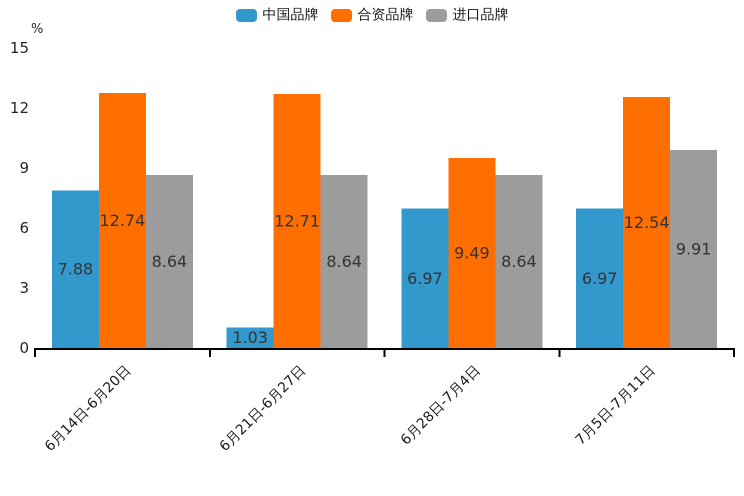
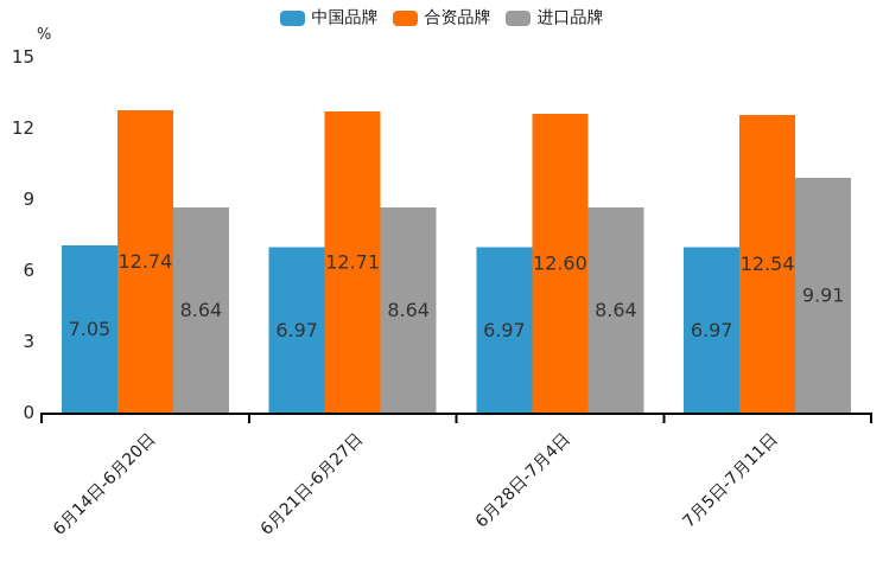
中国品牌/6月14日-6月20日: 7.88 -> 7.05
中国品牌/6月21日-6月27日: 1.03 -> 6.97
合资品牌/6月28日-7月4日: 9.49 -> 12.60
